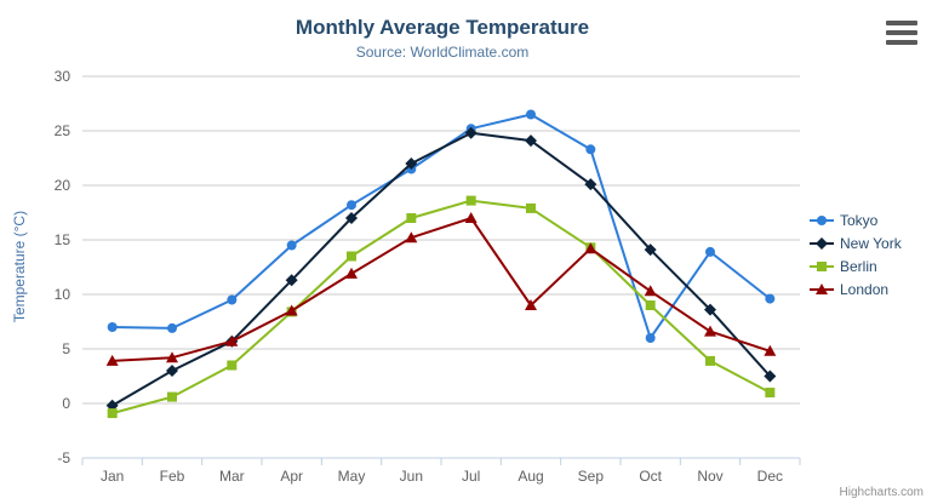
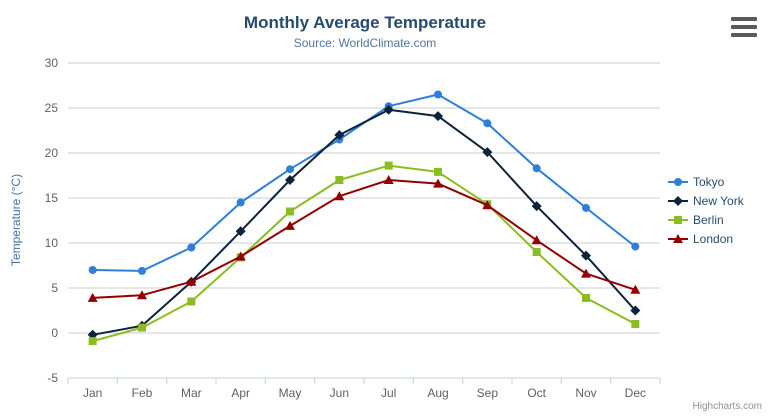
New York/Feb: 3 -> 1
London/Aug: 9 -> 17
Tokyo/Oct: 6 -> 18
